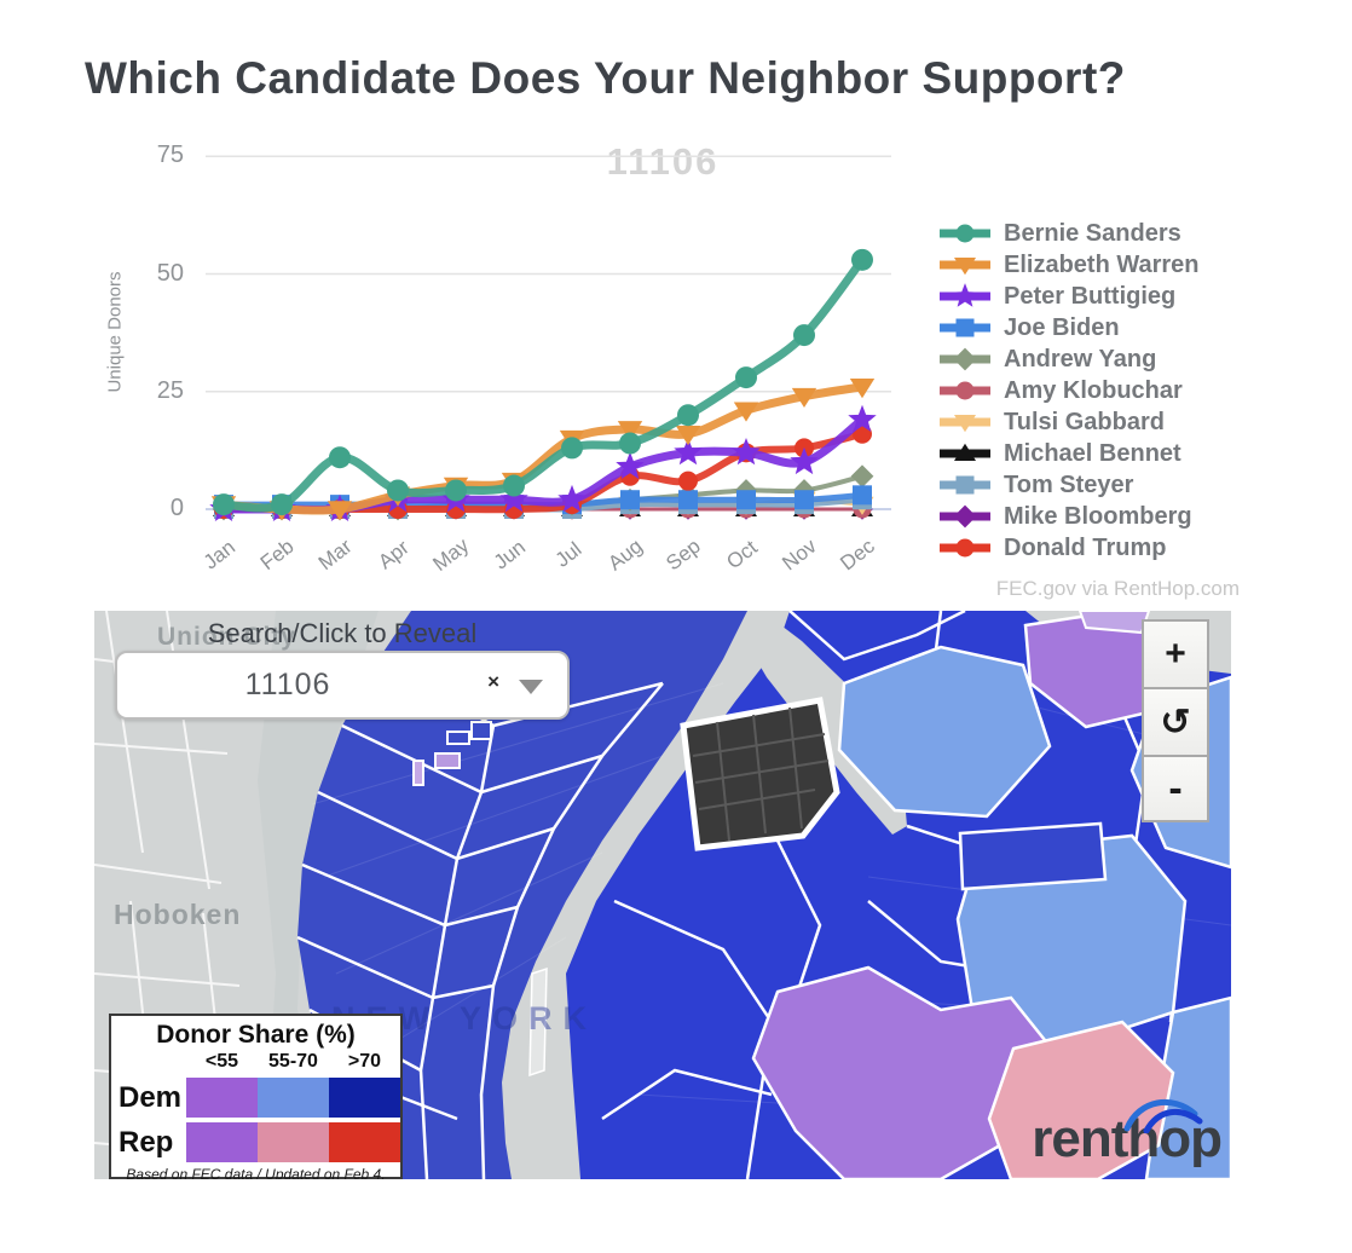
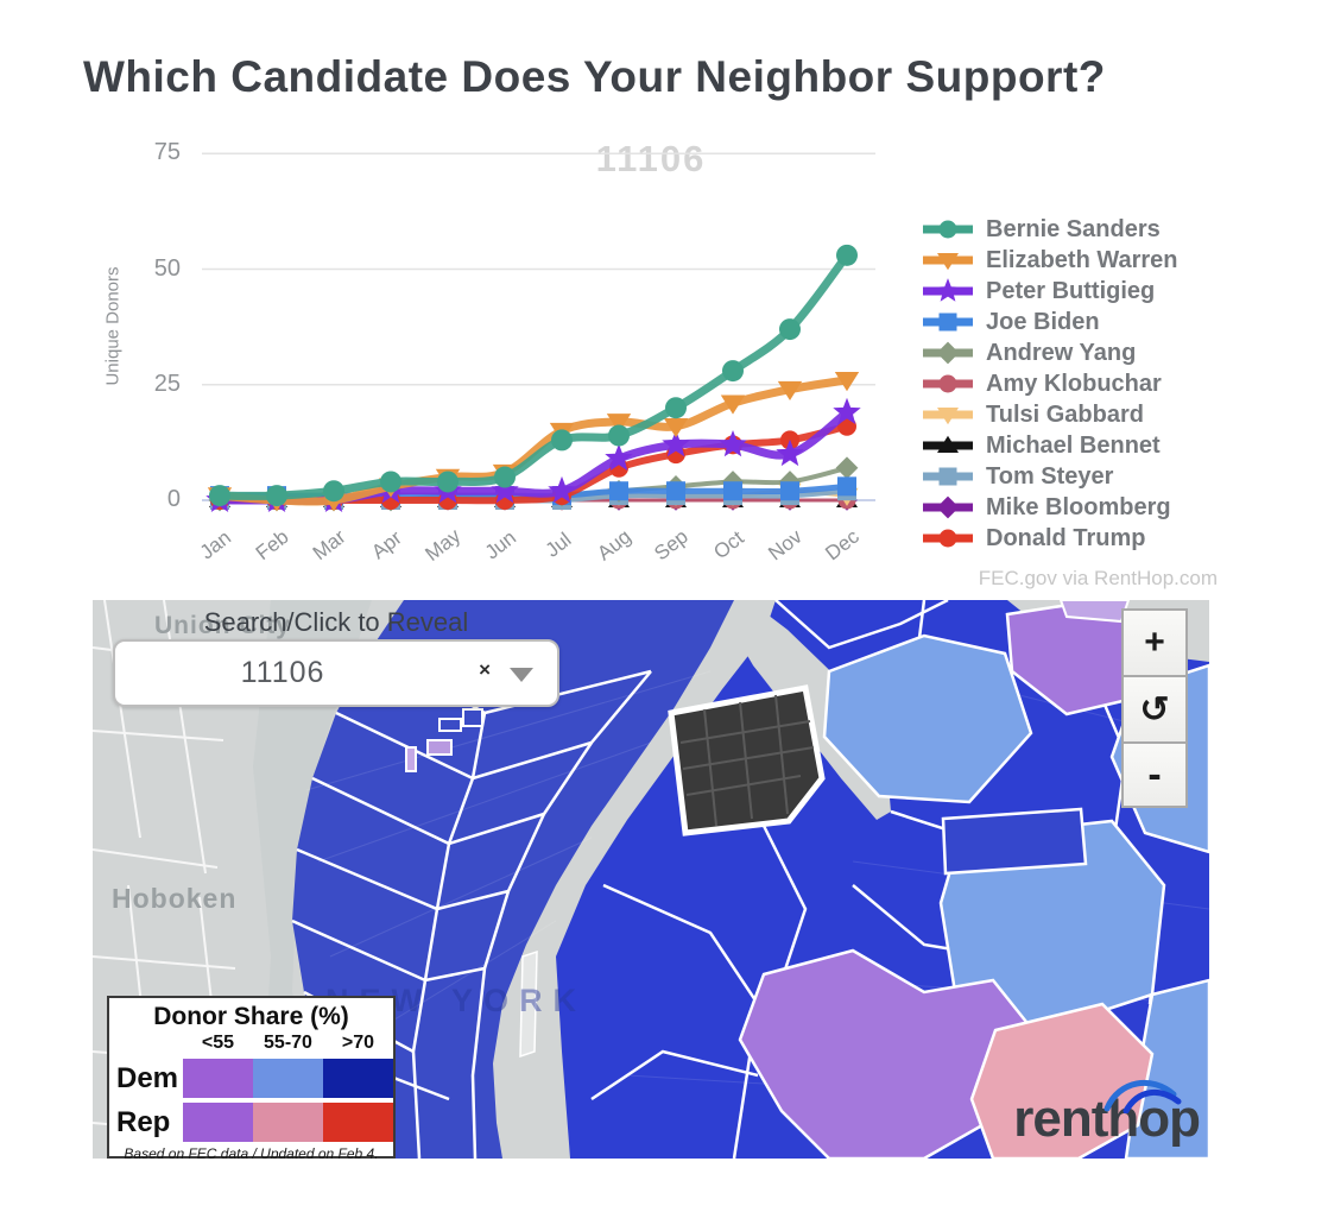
Bernie Sanders/Mar: 11 -> 2
Donald Trump/Sep: 6 -> 10
